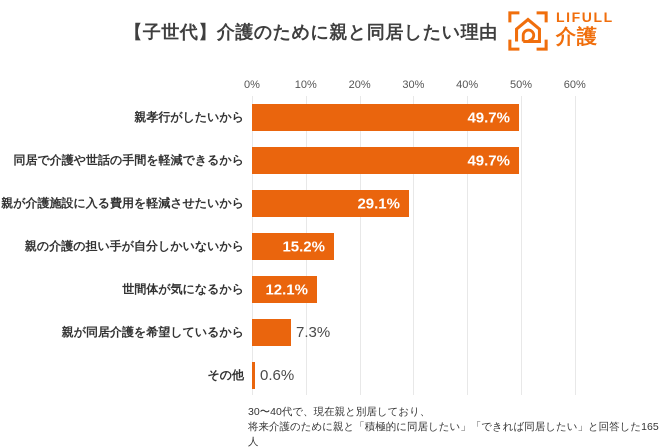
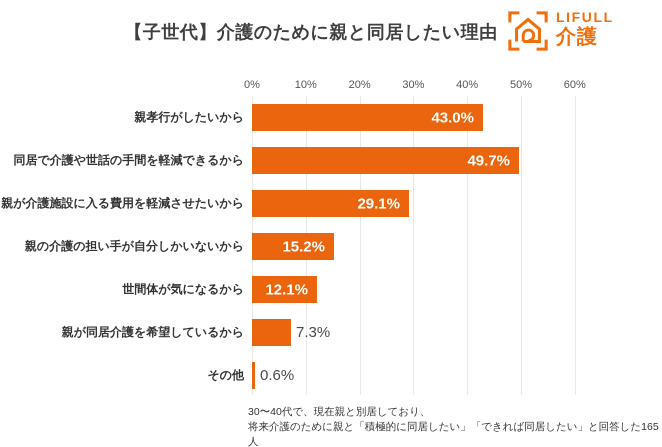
親孝行がしたいから: 49.7% -> 43.0%
